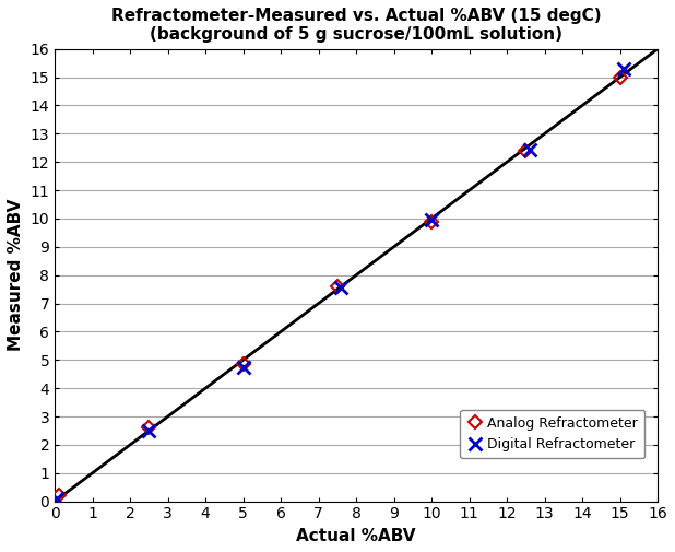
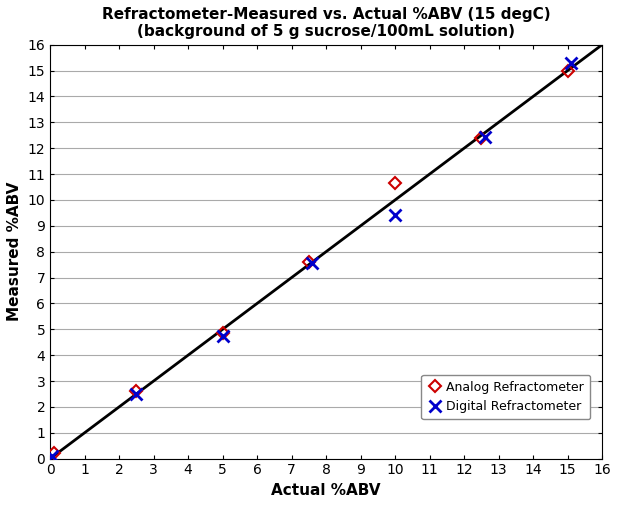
Analog Refractometer/10: 9.90 -> 10.65
Digital Refractometer/10: 9.95 -> 9.40
